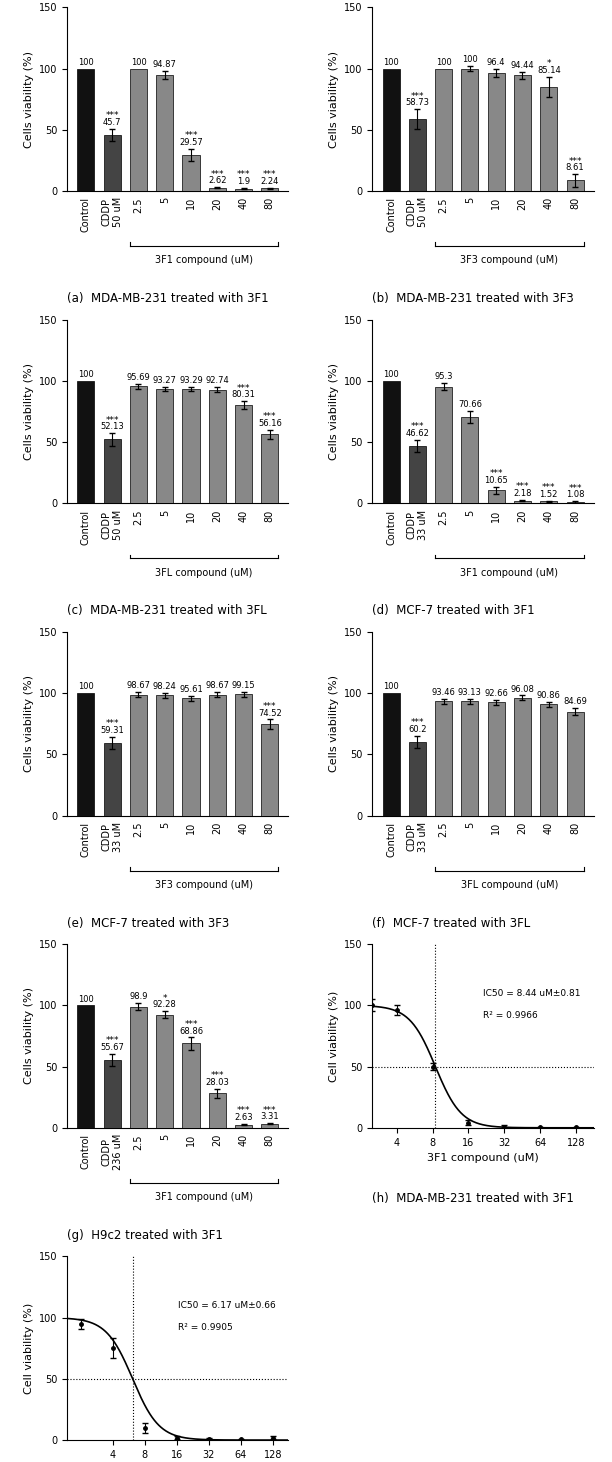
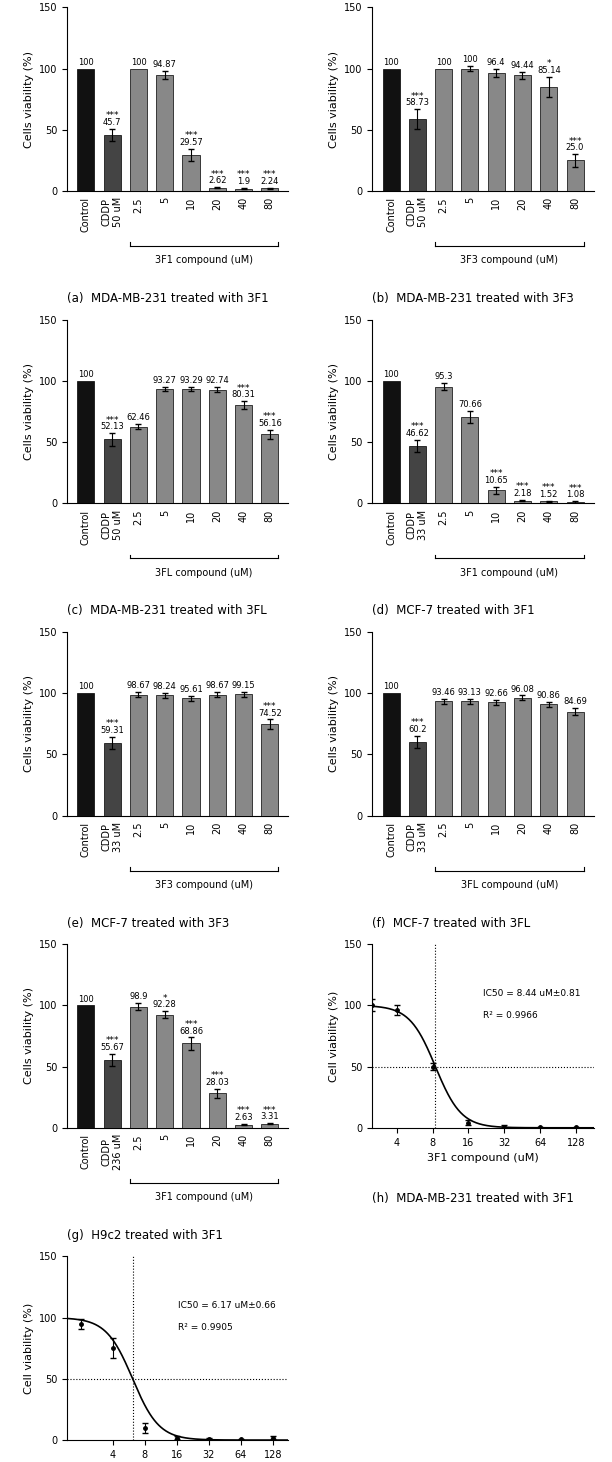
(b) MDA-MB-231 treated with 3F3/80: 9 -> 25
(c) MDA-MB-231 treated with 3FL/2.5: 95.69 -> 62.46
